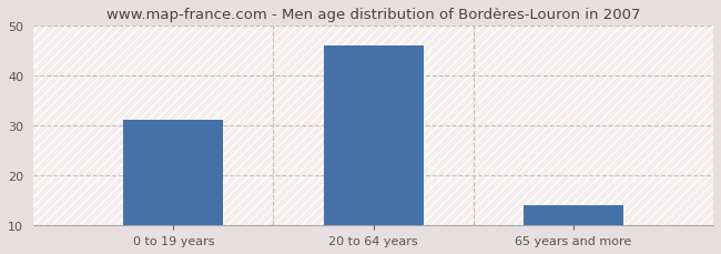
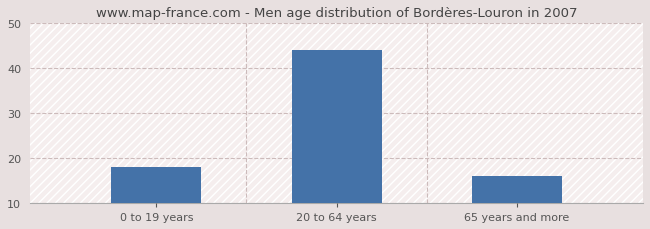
0 to 19 years: 31 -> 18
20 to 64 years: 46 -> 44
65 years and more: 14 -> 16
